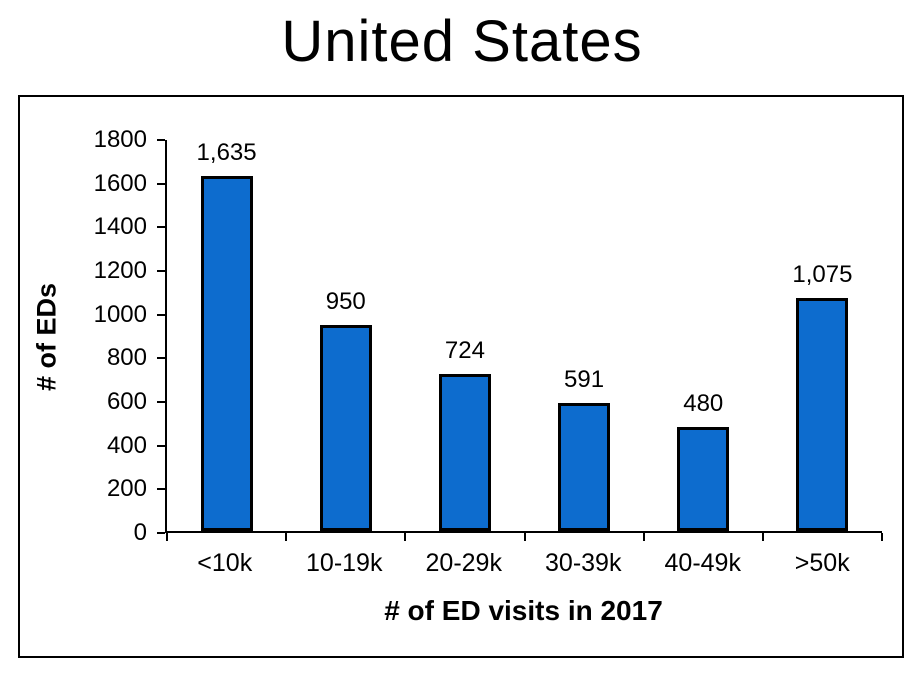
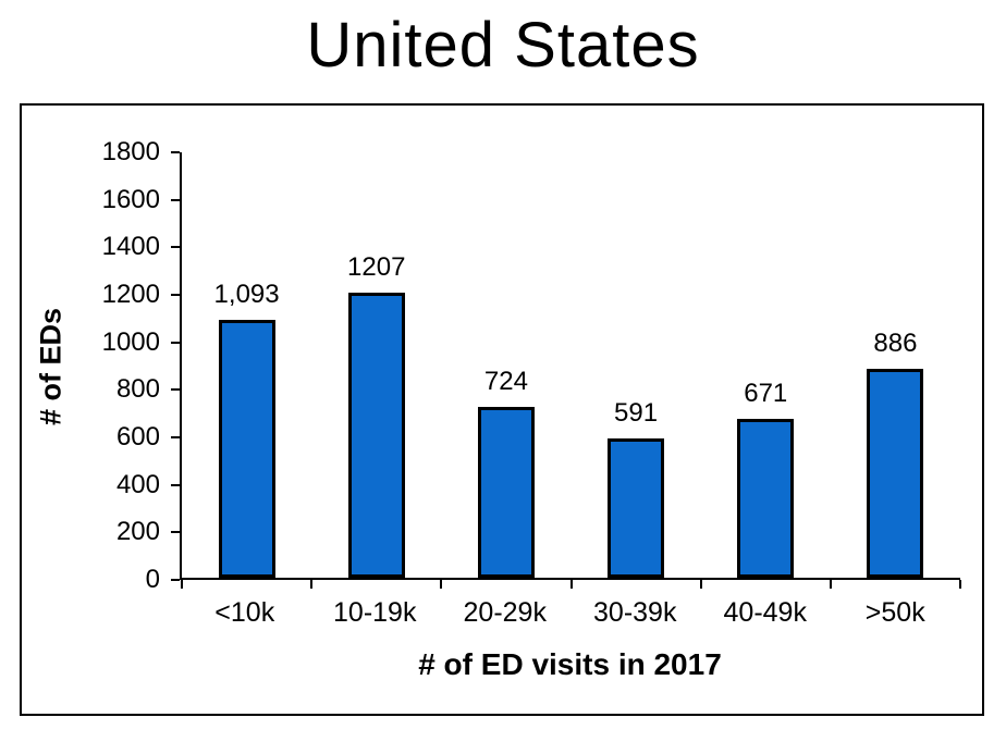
<10k: 1,635 -> 1,093
10-19k: 950 -> 1207
40-49k: 480 -> 671
>50k: 1,075 -> 886
